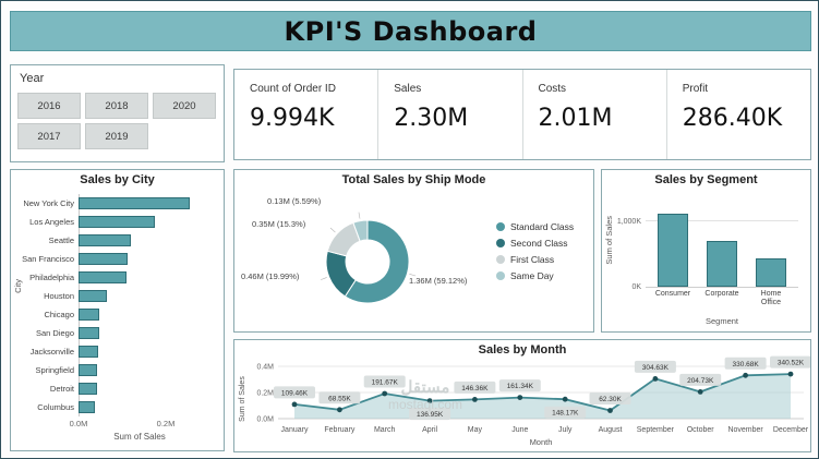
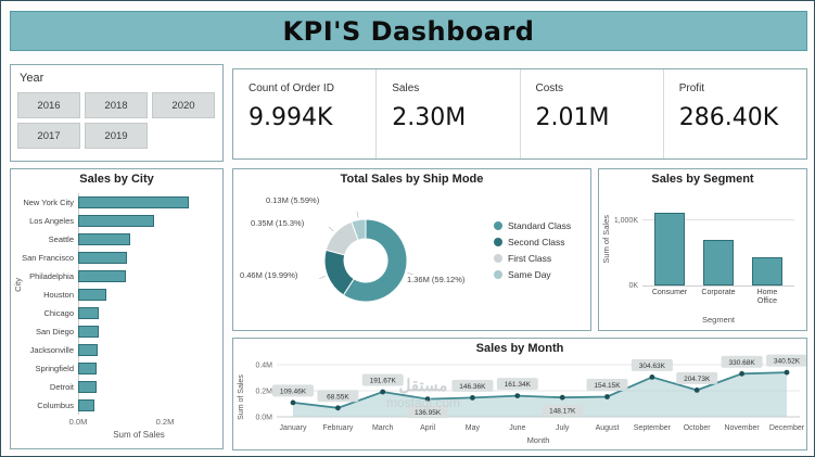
Sales by Month/August: 62.30K -> 154.15K
